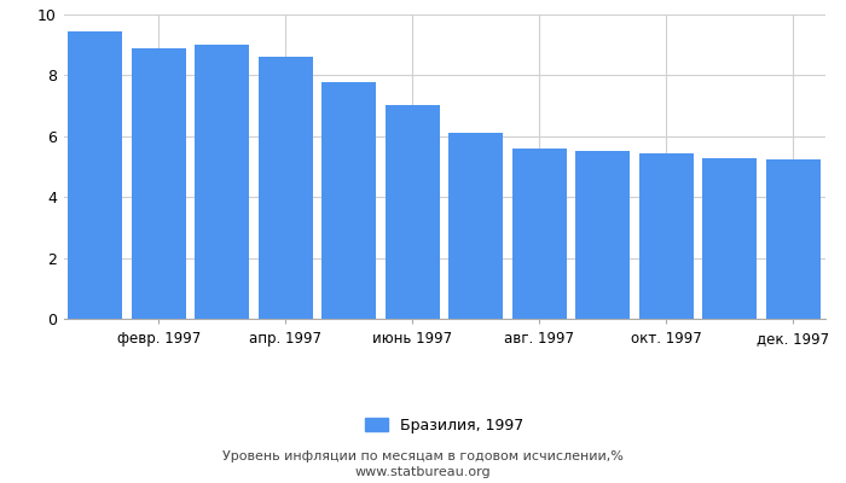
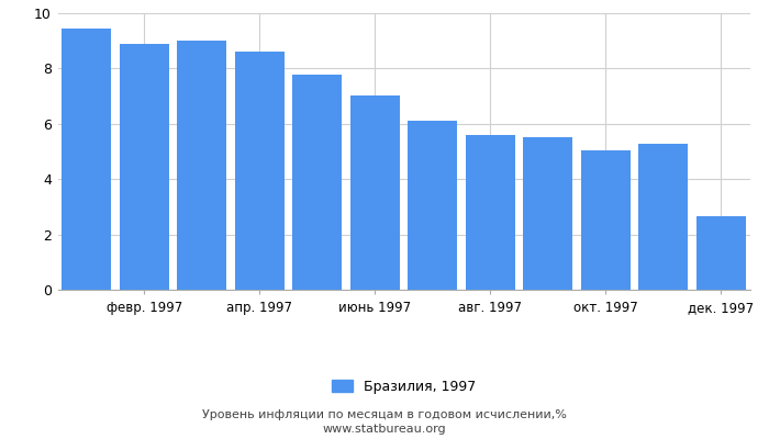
окт. 1997: 5.43 -> 5.05
дек. 1997: 5.22 -> 2.65
